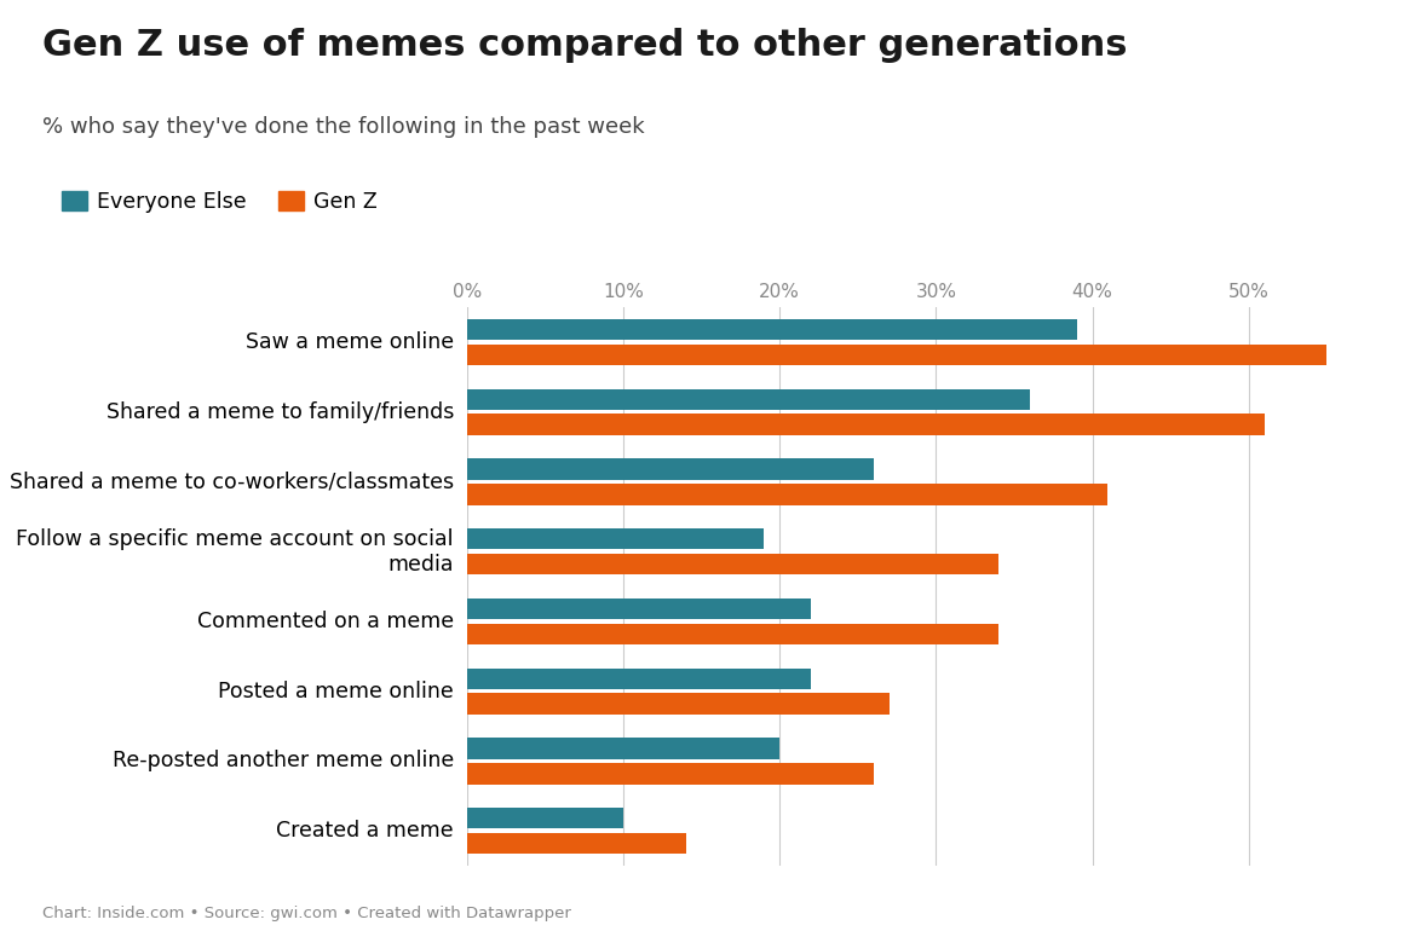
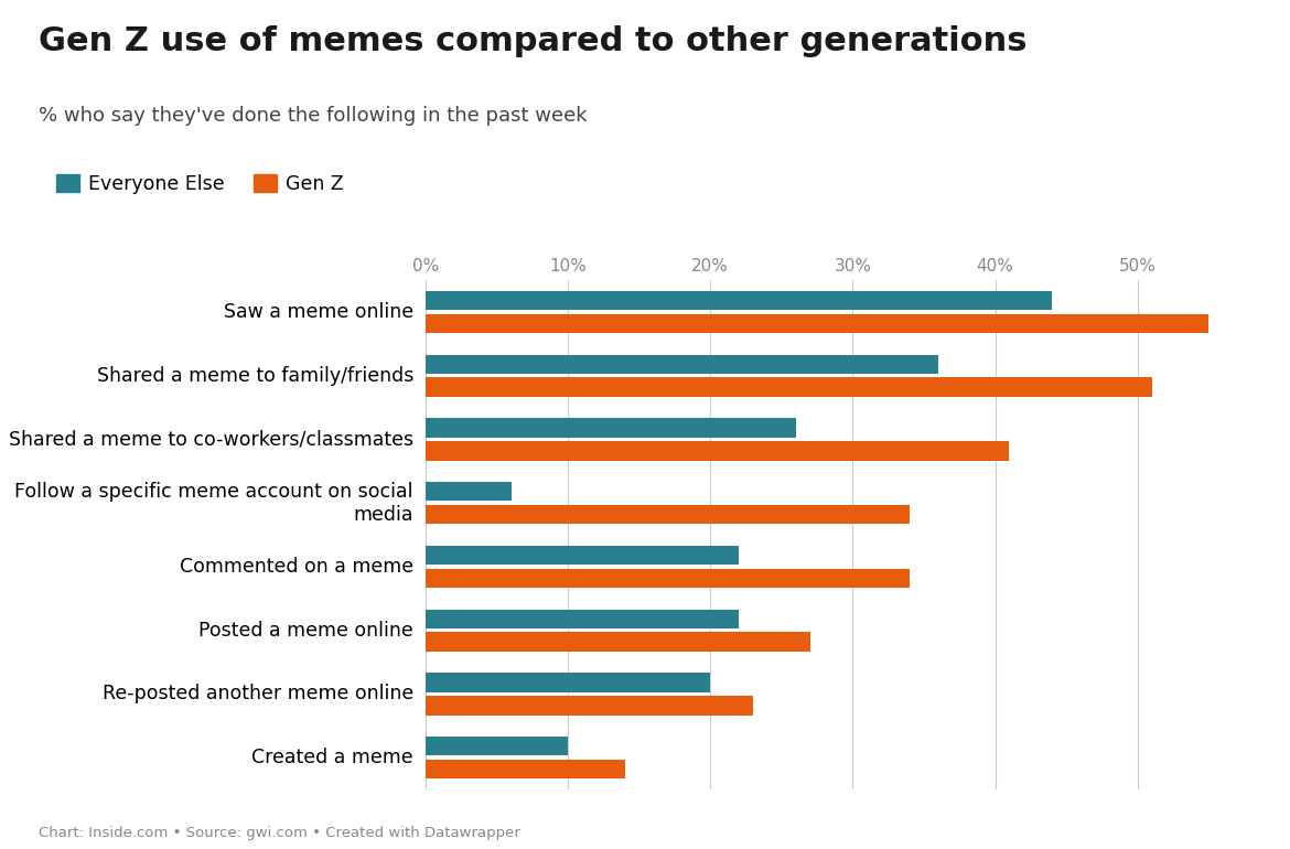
Everyone Else/Saw a meme online: 39% -> 44%
Everyone Else/Follow a specific meme account on social media: 19% -> 6%
Gen Z/Re-posted another meme online: 26% -> 23%
